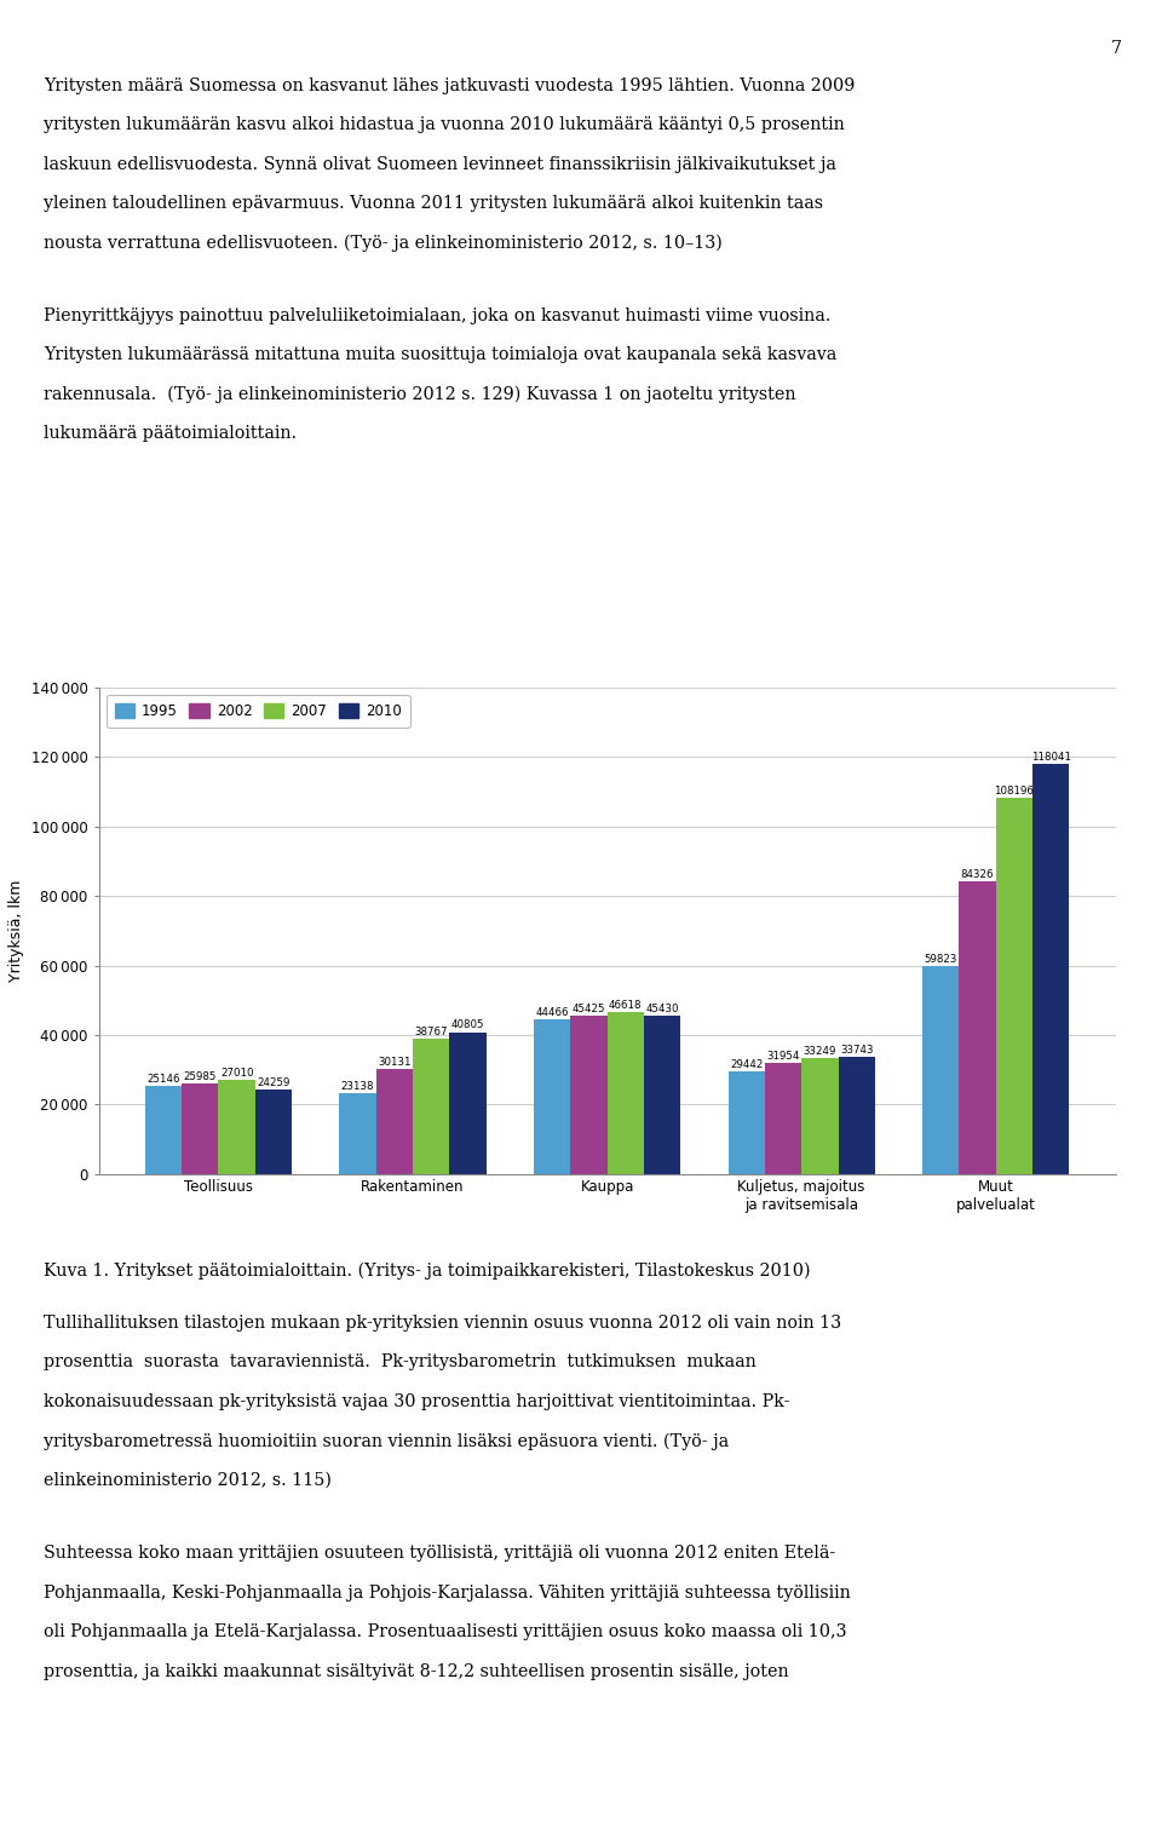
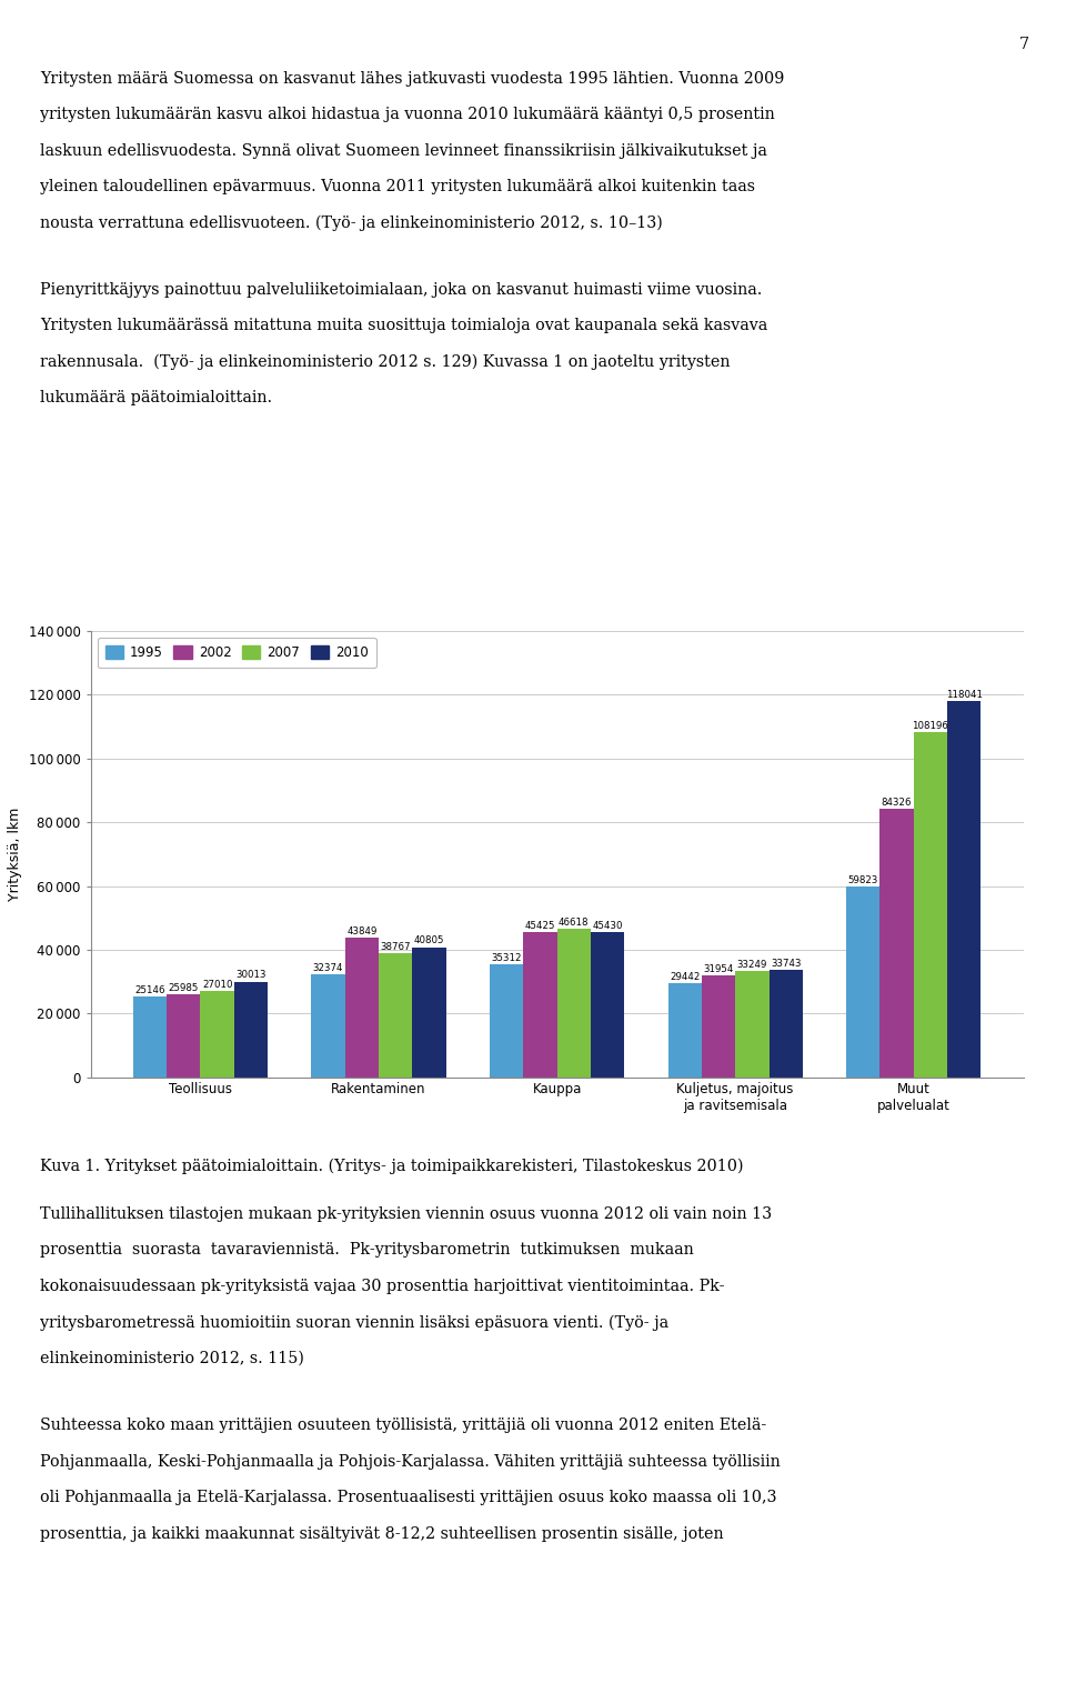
2010/Teollisuus: 24259 -> 30013
1995/Rakentaminen: 23138 -> 32374
2002/Rakentaminen: 30131 -> 43849
1995/Kauppa: 44466 -> 35312
